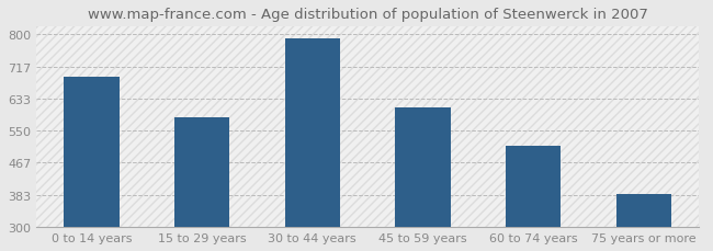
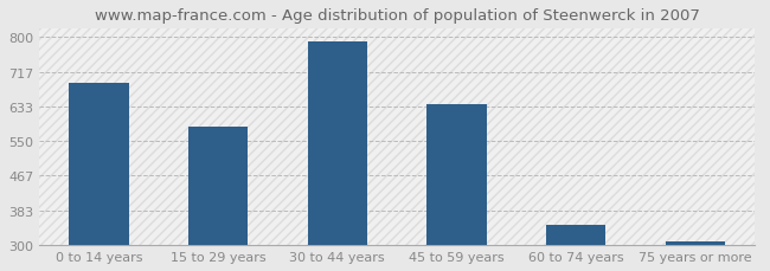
45 to 59 years: 610 -> 638
60 to 74 years: 510 -> 348
75 years or more: 385 -> 308
